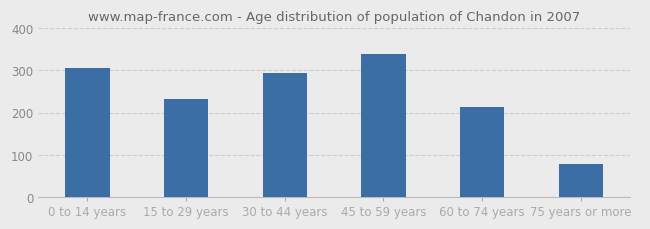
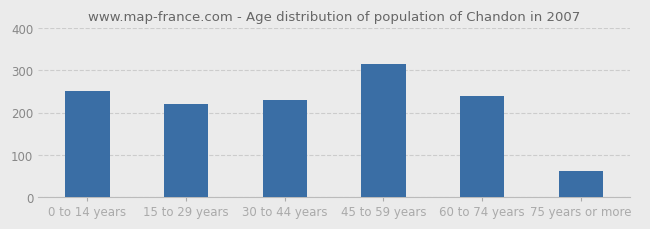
0 to 14 years: 305 -> 250
15 to 29 years: 233 -> 220
30 to 44 years: 293 -> 230
45 to 59 years: 340 -> 315
60 to 74 years: 212 -> 240
75 years or more: 78 -> 60
